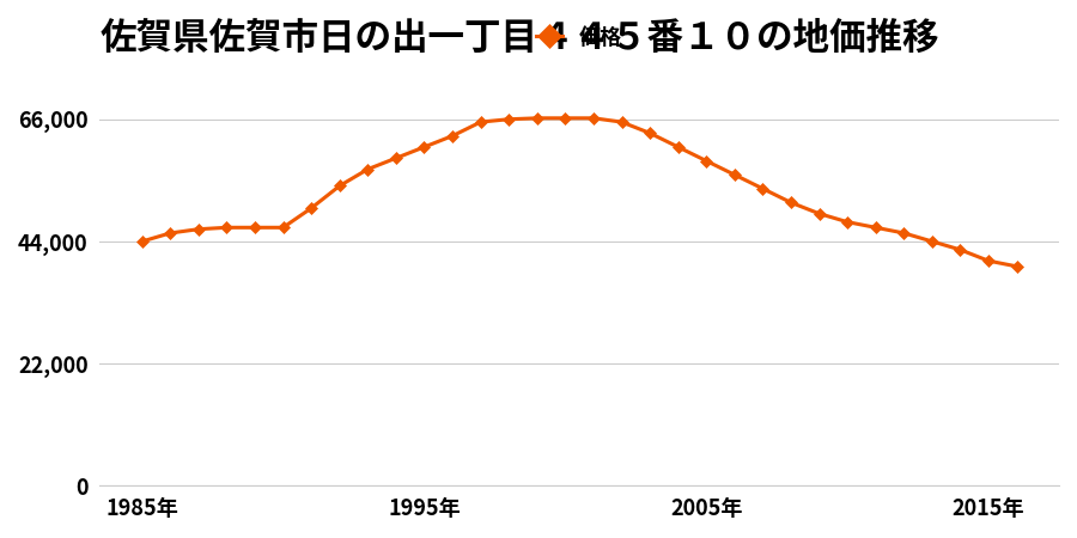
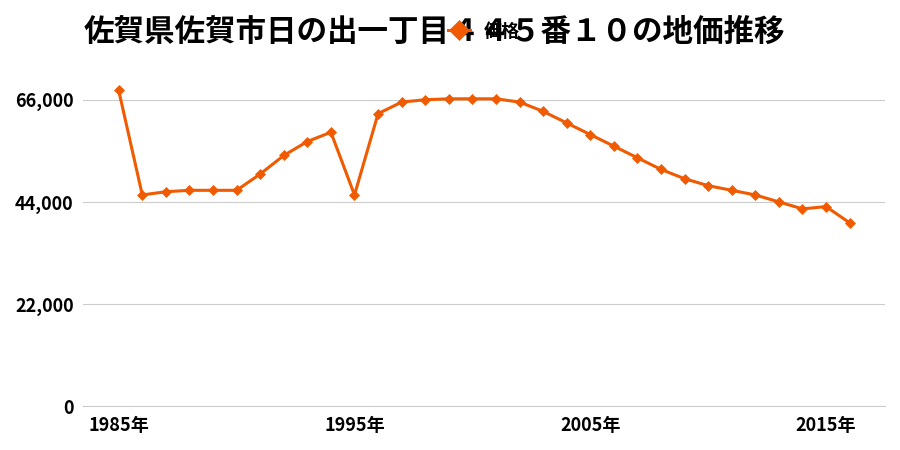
1985年: 44,000 -> 68,000
1995年: 61,000 -> 45,500
2015年: 40,500 -> 43,000
